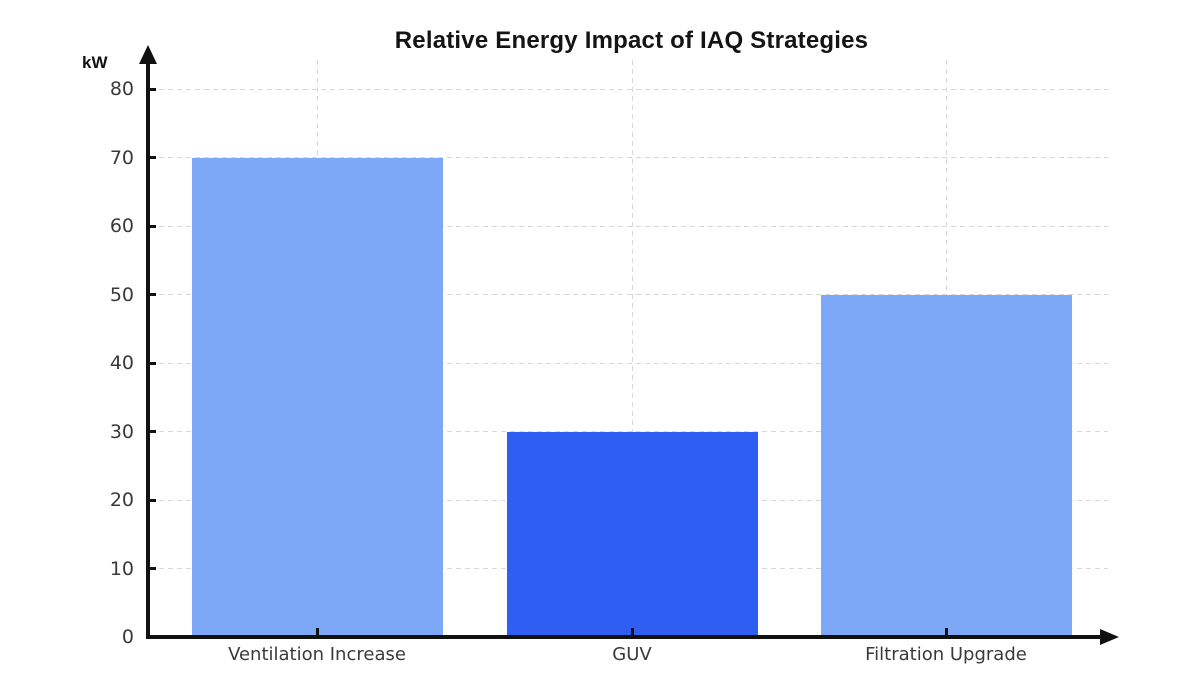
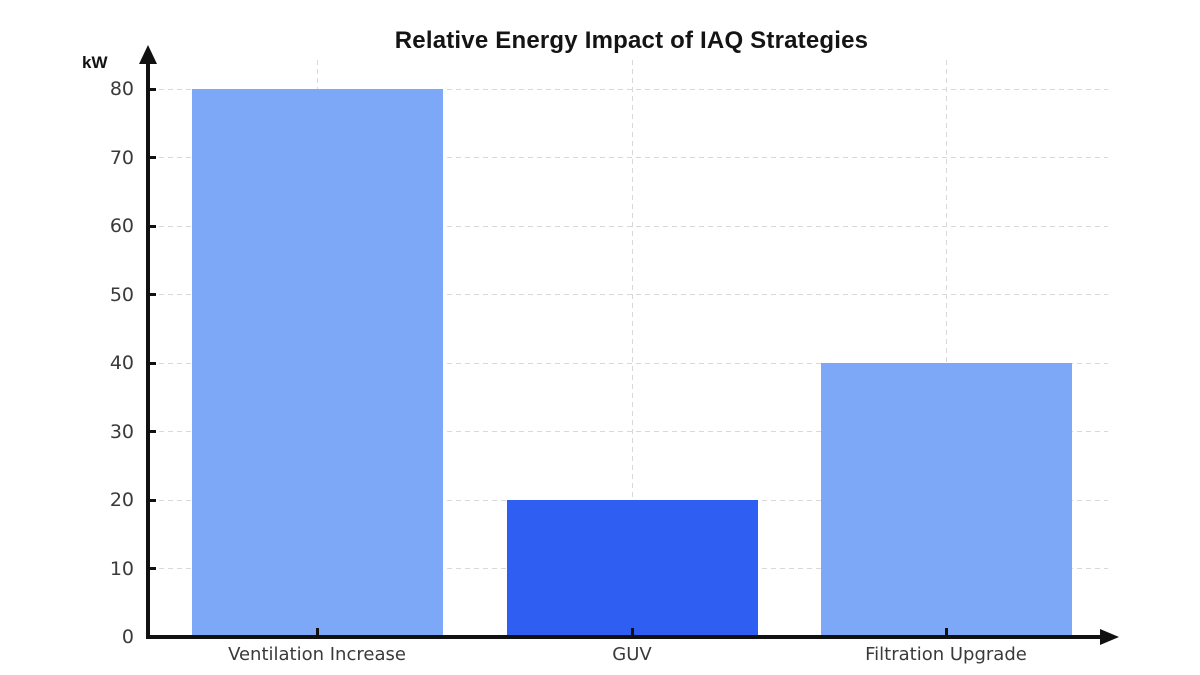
Ventilation Increase: 70 -> 80
GUV: 30 -> 20
Filtration Upgrade: 50 -> 40
